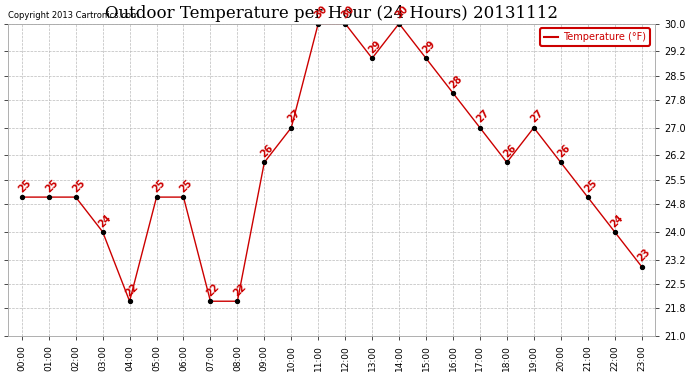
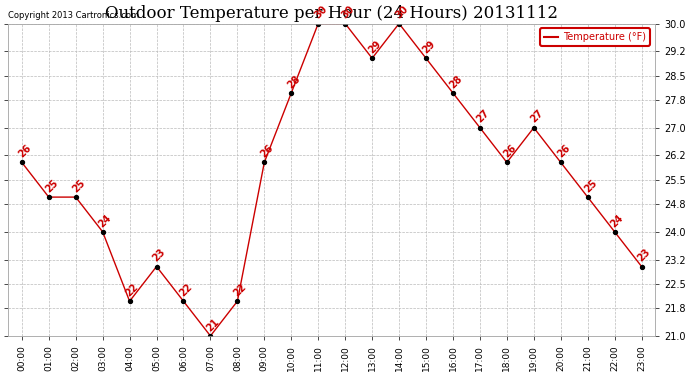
00:00: 25 -> 26
05:00: 25 -> 23
06:00: 25 -> 22
07:00: 22 -> 21
10:00: 27 -> 28
